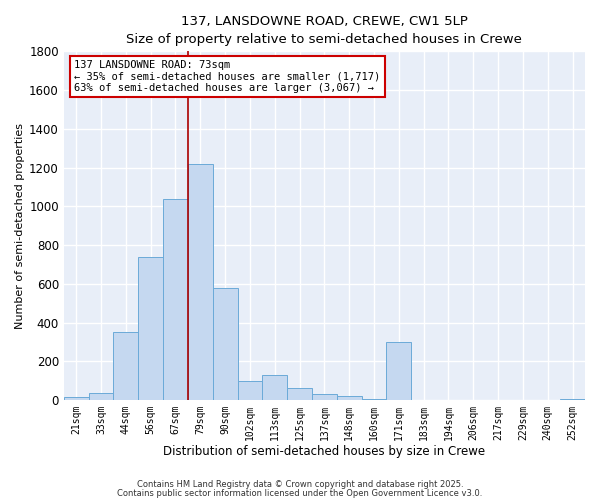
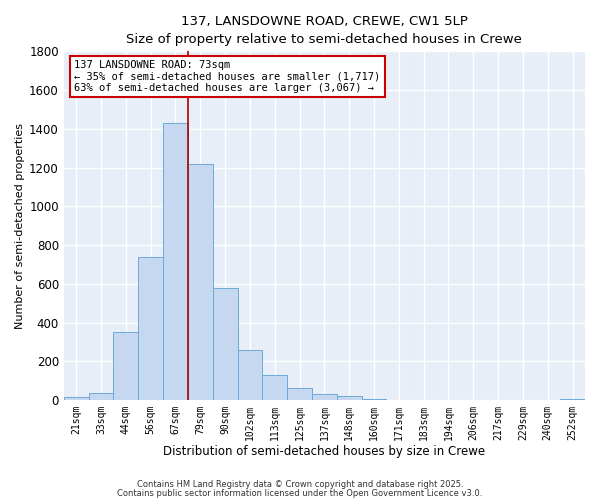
67sqm: 1040 -> 1430
102sqm: 100 -> 260
171sqm: 300 -> 0
